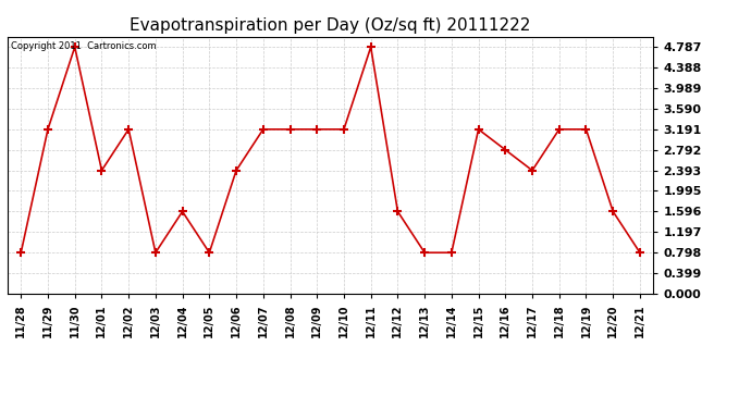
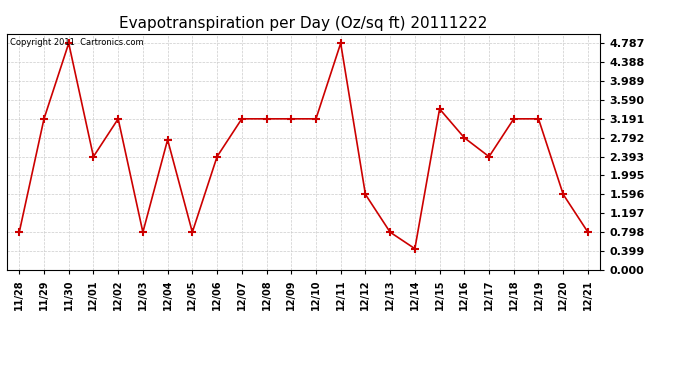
12/04: 1.60 -> 2.75
12/14: 0.80 -> 0.45
12/15: 3.19 -> 3.40
